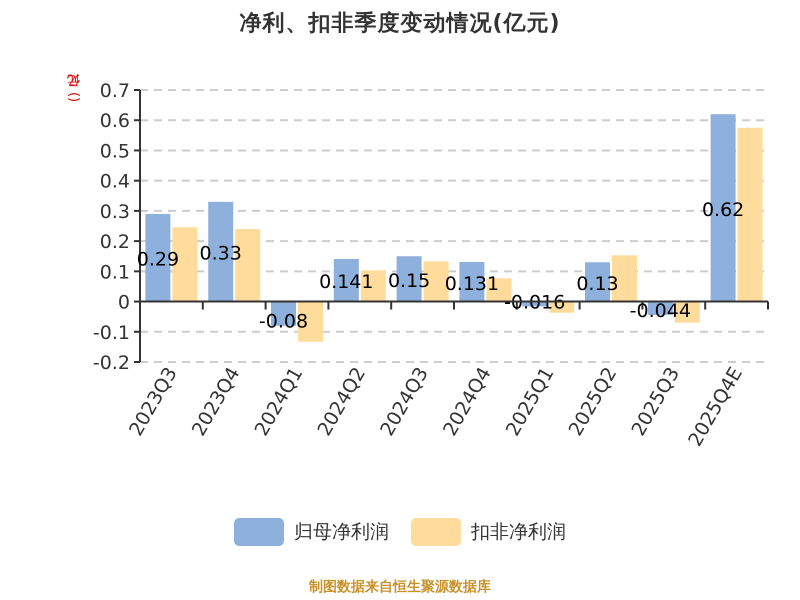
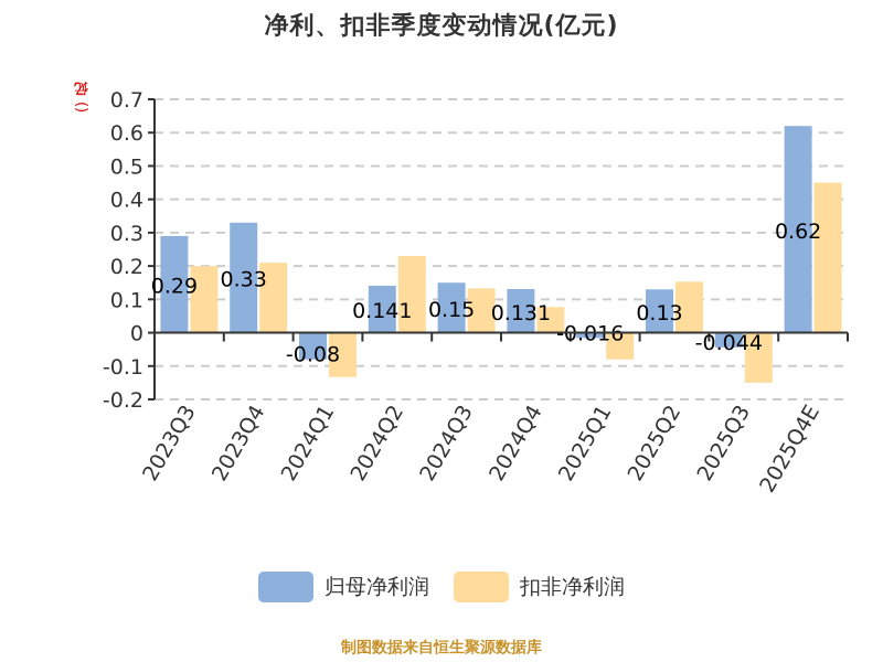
扣非净利润/2023Q3: 0.25 -> 0.20
扣非净利润/2023Q4: 0.24 -> 0.21
扣非净利润/2024Q2: 0.10 -> 0.23
扣非净利润/2025Q1: -0.04 -> -0.08
扣非净利润/2025Q3: -0.07 -> -0.15
扣非净利润/2025Q4E: 0.57 -> 0.45
